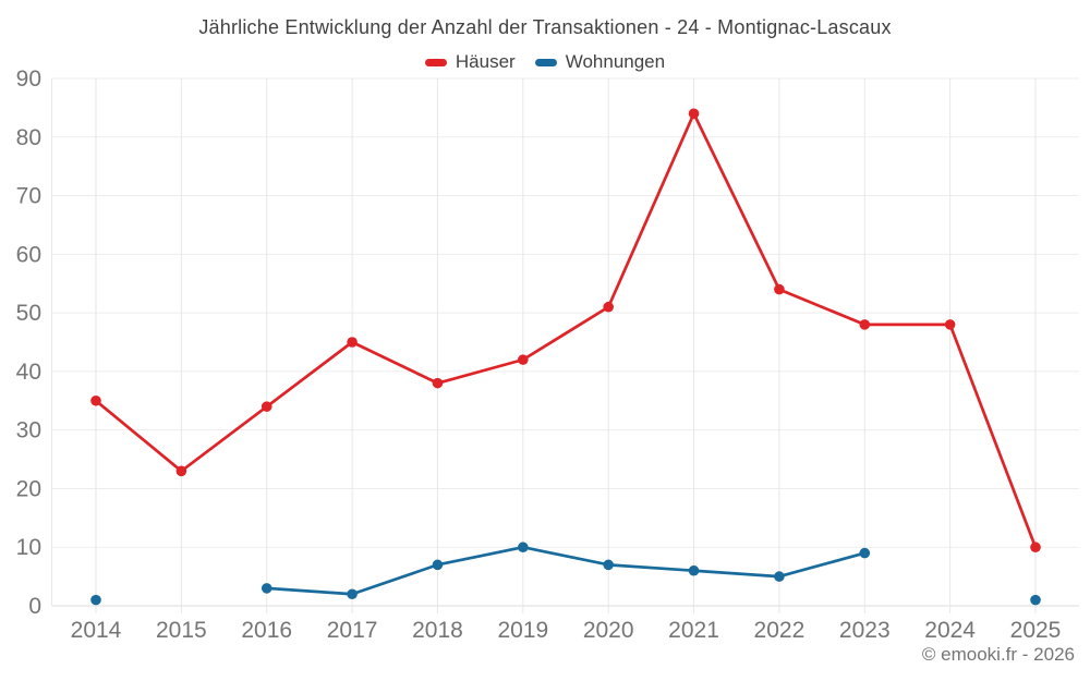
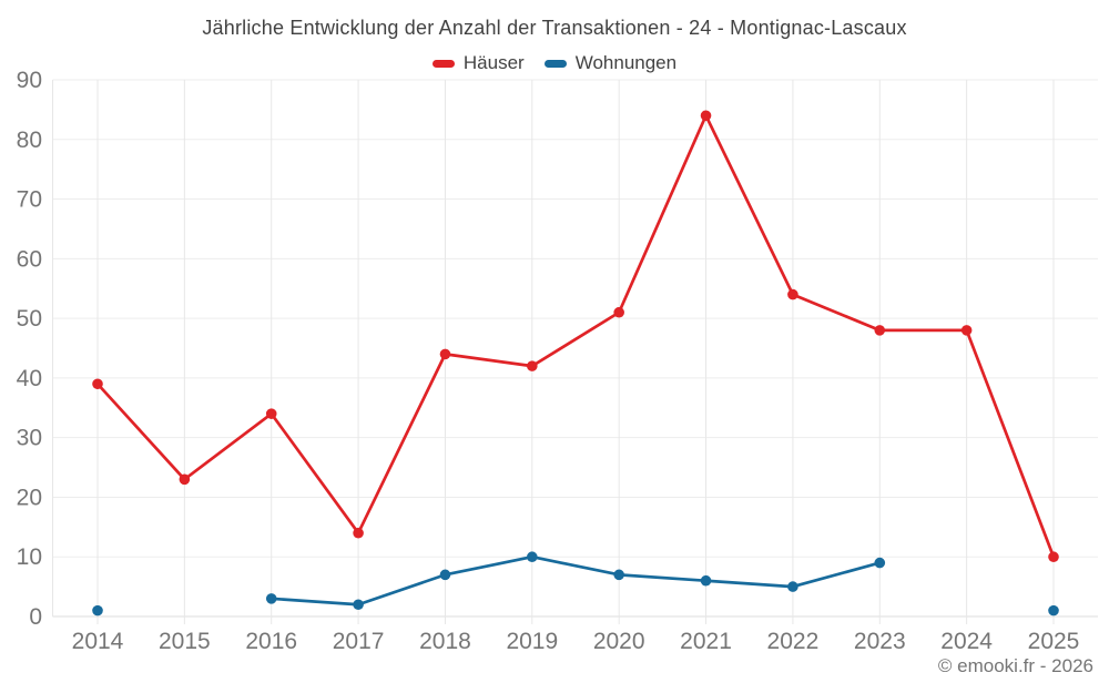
Häuser/2014: 35 -> 39
Häuser/2017: 45 -> 14
Häuser/2018: 38 -> 44
